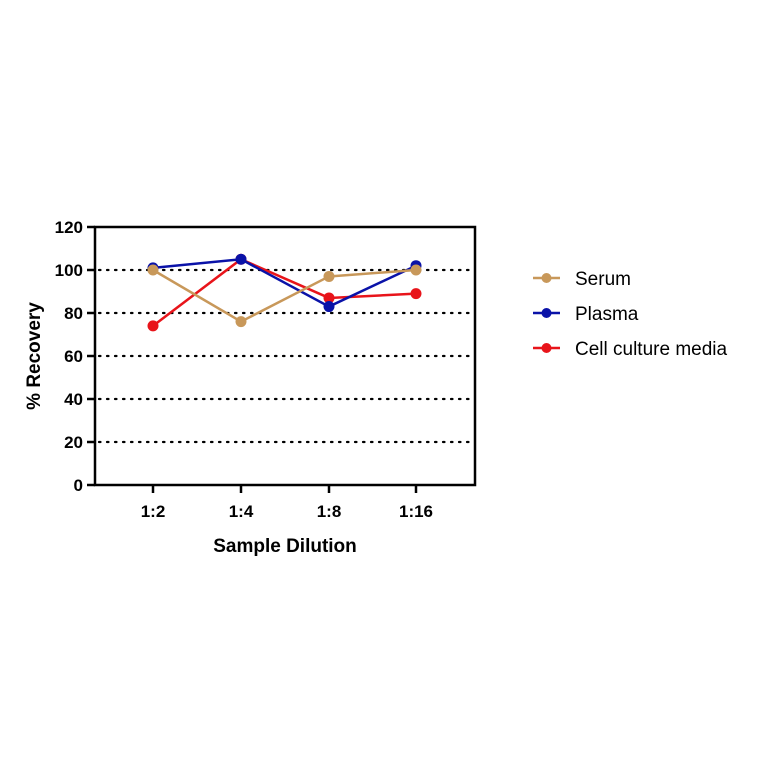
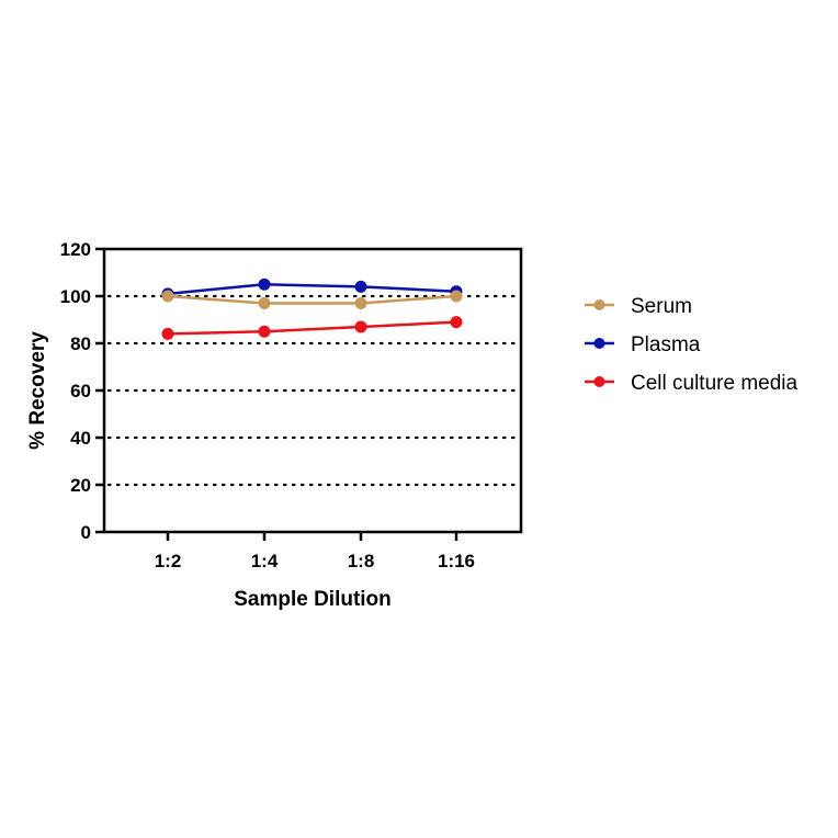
Cell culture media/1:2: 74 -> 84
Serum/1:4: 76 -> 97
Cell culture media/1:4: 105 -> 85
Plasma/1:8: 83 -> 104
